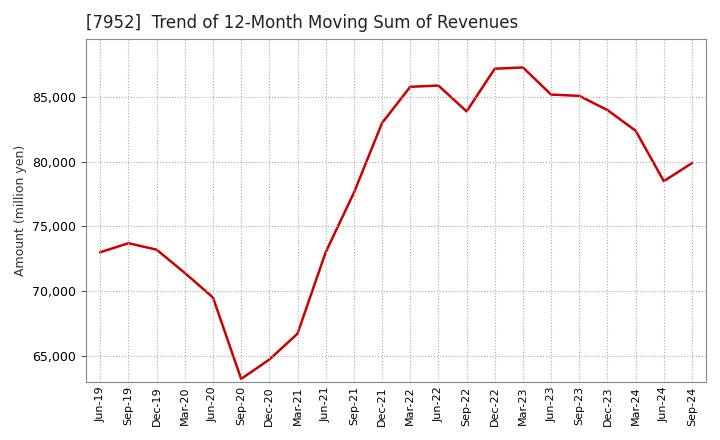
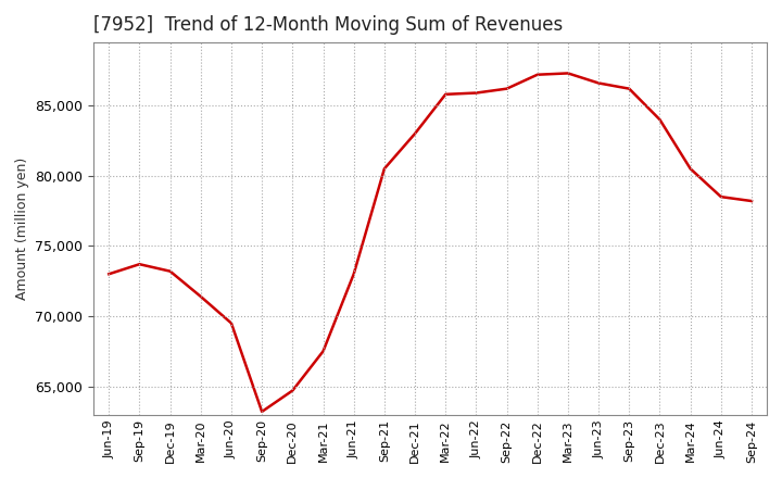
Mar-21: 66,700 -> 67,500
Sep-21: 77,600 -> 80,500
Sep-22: 83,900 -> 86,200
Jun-23: 85,200 -> 86,600
Sep-23: 85,100 -> 86,200
Mar-24: 82,400 -> 80,500
Sep-24: 79,900 -> 78,200
